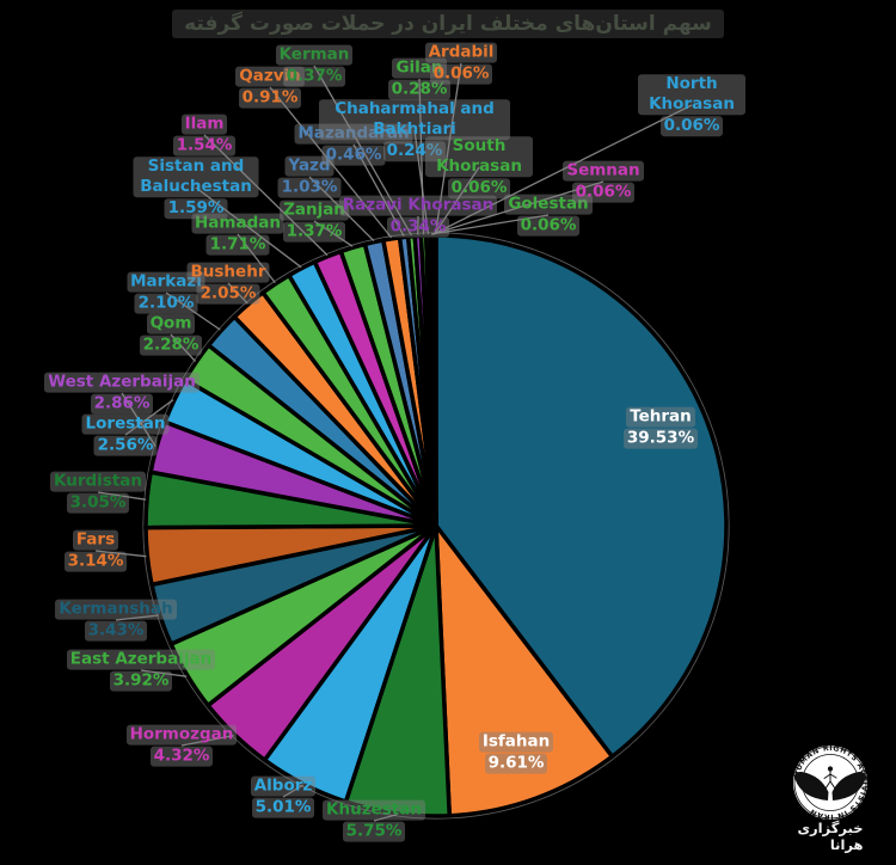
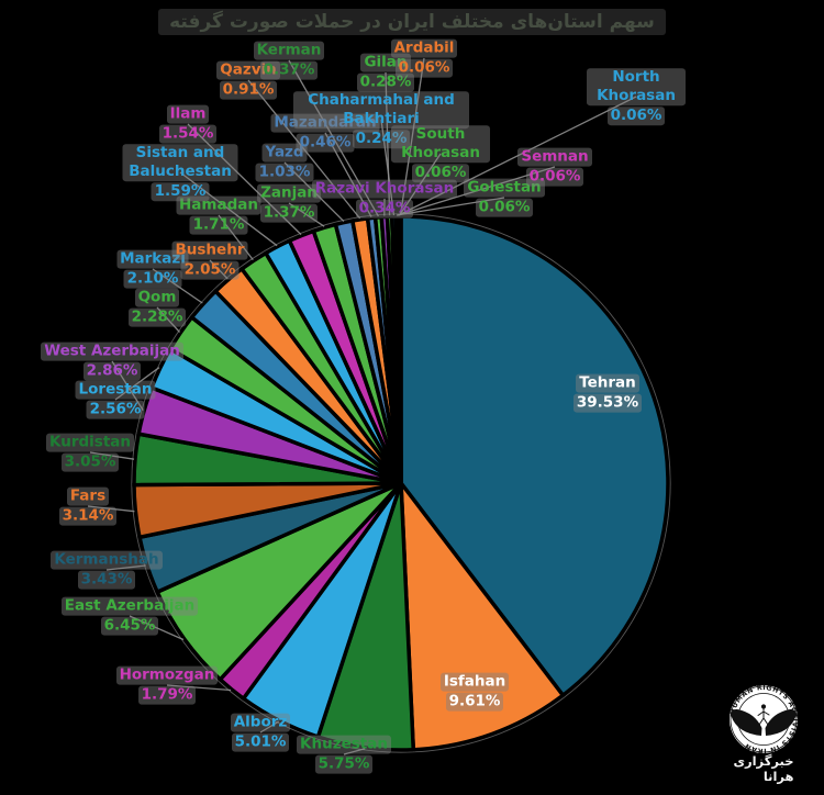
Hormozgan: 4.32% -> 1.79%
East Azerbaijan: 3.92% -> 6.45%
